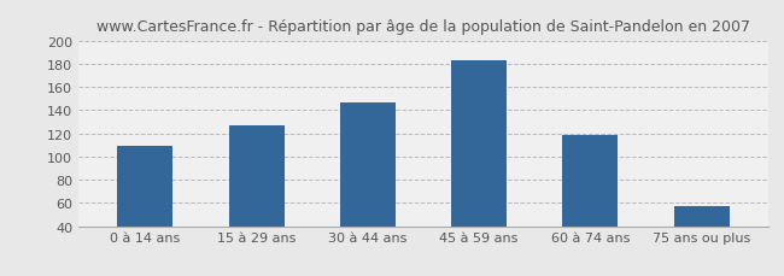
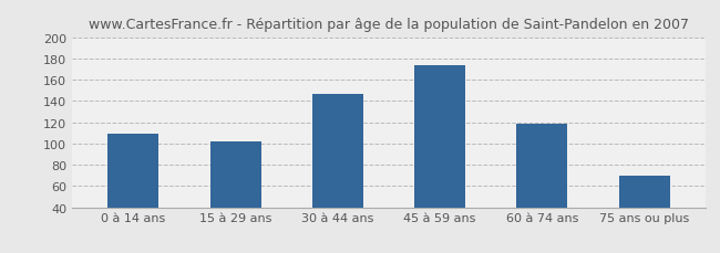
15 à 29 ans: 127 -> 102
45 à 59 ans: 183 -> 174
75 ans ou plus: 57 -> 70
